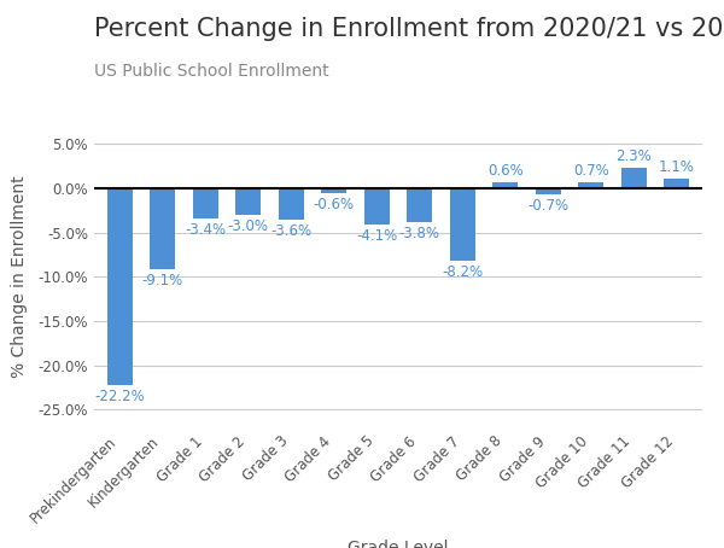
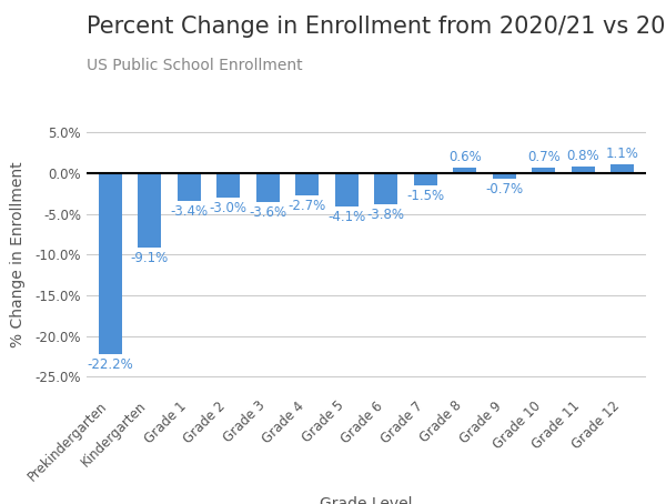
Grade 4: -0.6% -> -2.7%
Grade 7: -8.2% -> -1.5%
Grade 11: 2.3% -> 0.8%
